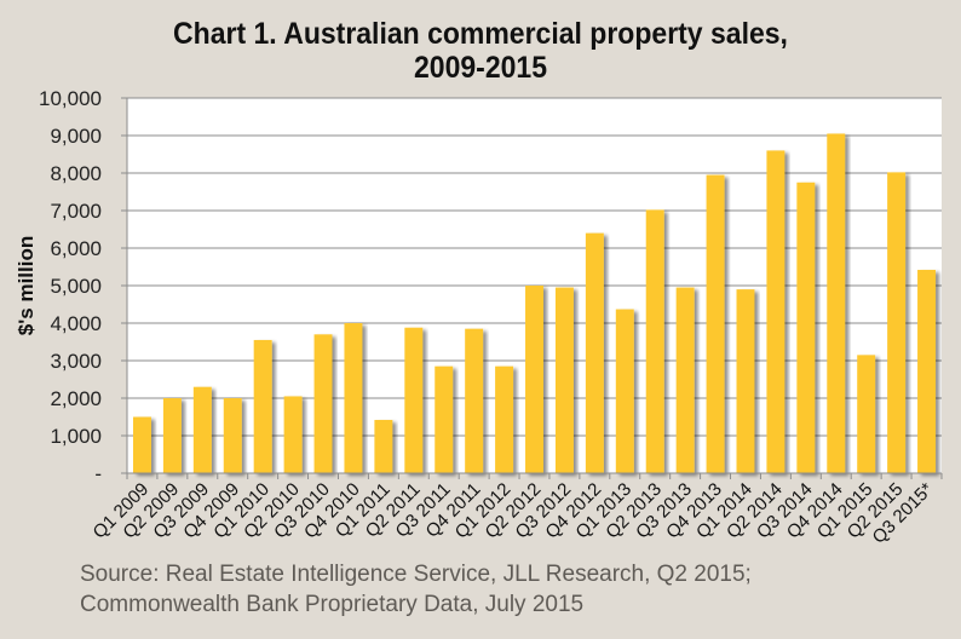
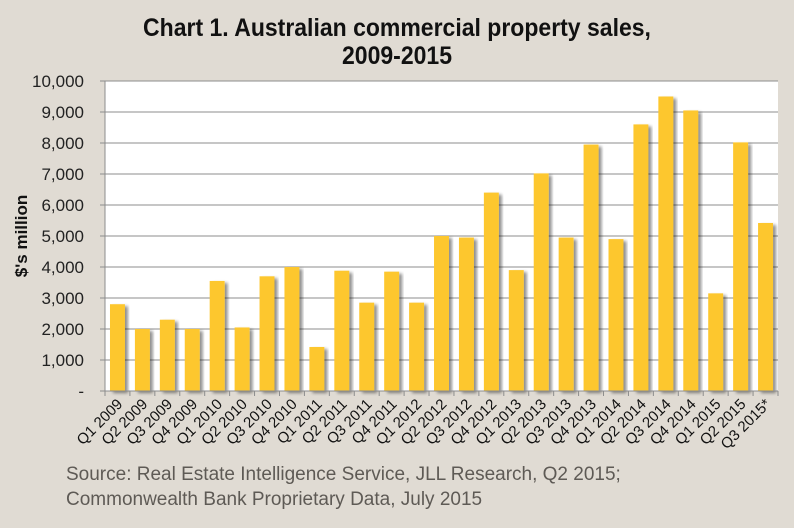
Q1 2009: 1500 -> 2800
Q1 2013: 4400 -> 3900
Q3 2014: 7800 -> 9500
